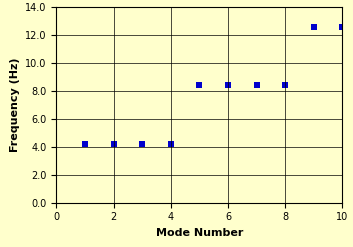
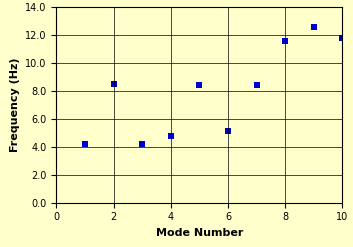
2: 4.2 -> 8.5
4: 4.2 -> 4.8
6: 8.4 -> 5.1
8: 8.4 -> 11.6
10: 12.6 -> 11.8
